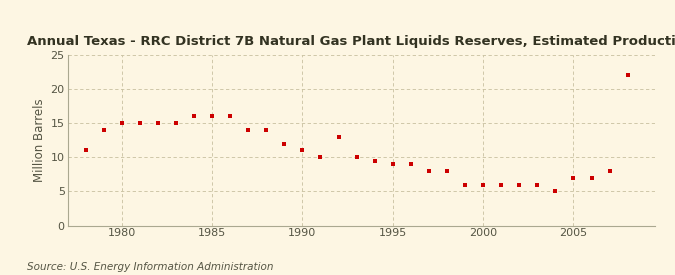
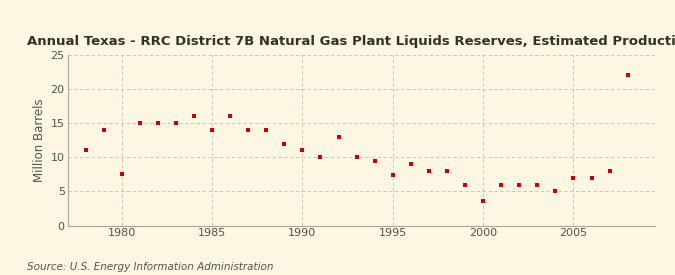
1980: 15.0 -> 7.6
1985: 16.0 -> 14.0
1995: 9.0 -> 7.4
2000: 6.0 -> 3.6
